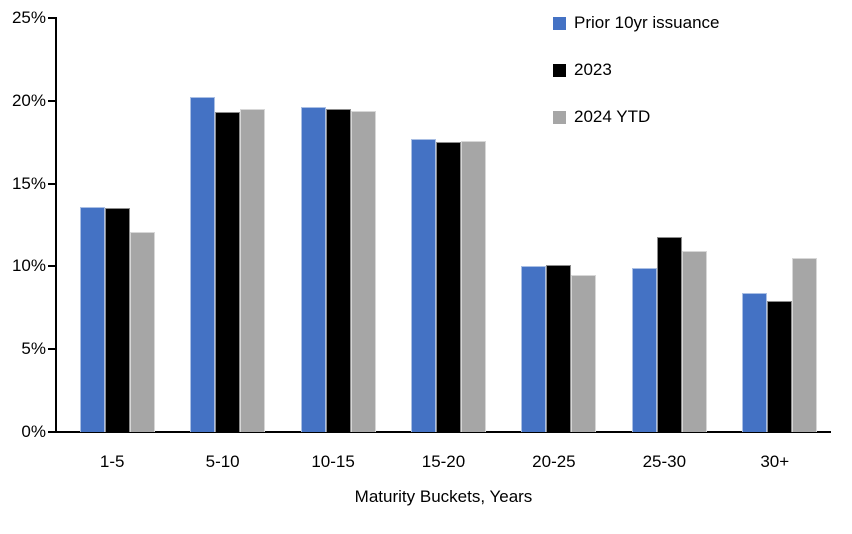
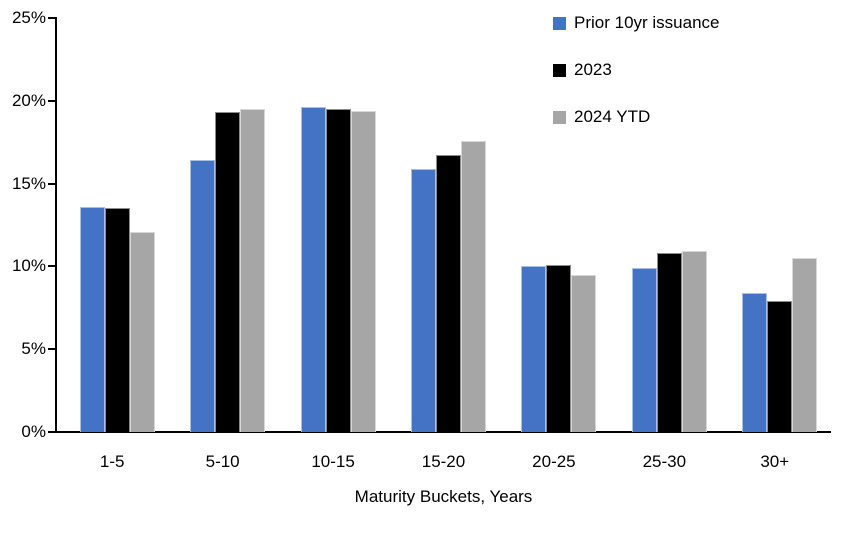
Prior 10yr issuance/5-10: 20.2% -> 16.4%
Prior 10yr issuance/15-20: 17.7% -> 15.9%
2023/15-20: 17.5% -> 16.7%
2023/25-30: 11.8% -> 10.8%
